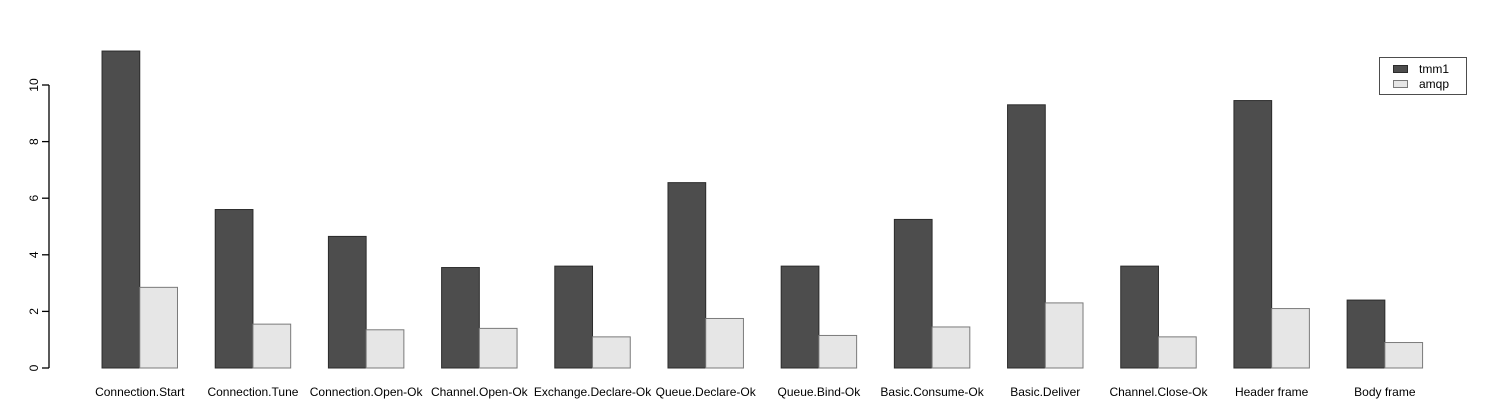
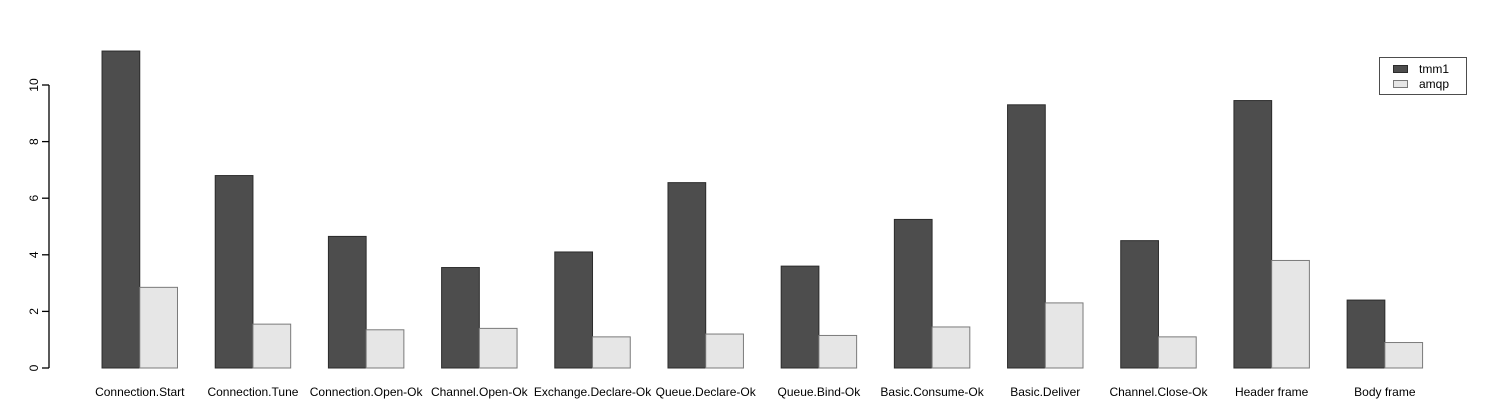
tmm1/Connection.Tune: 5.6 -> 6.8
tmm1/Exchange.Declare-Ok: 3.6 -> 4.1
amqp/Queue.Declare-Ok: 1.8 -> 1.2
tmm1/Channel.Close-Ok: 3.6 -> 4.5
amqp/Header frame: 2.1 -> 3.8
